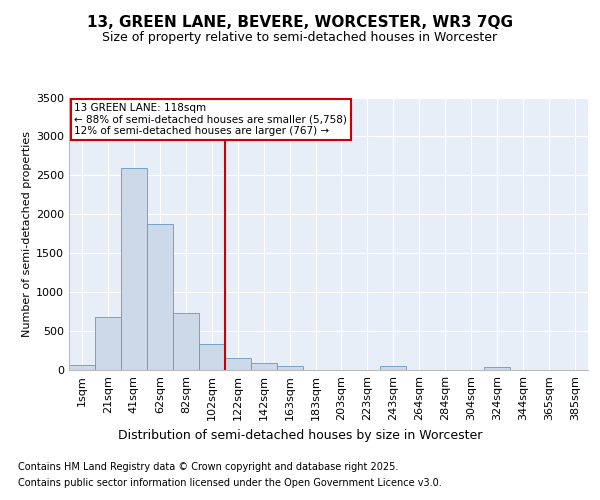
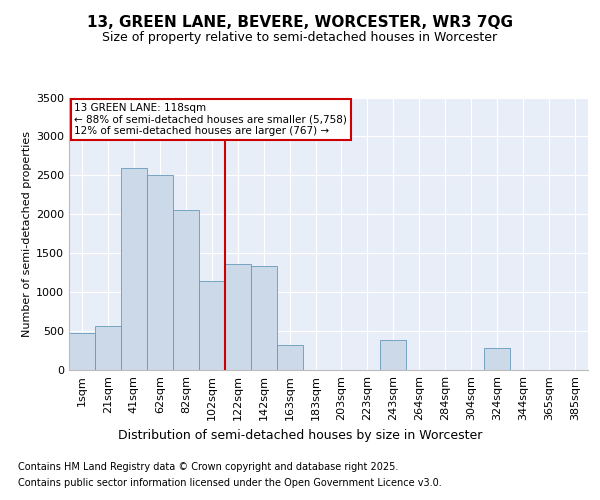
1sqm: 60 -> 480
21sqm: 680 -> 560
62sqm: 1880 -> 2500
82sqm: 730 -> 2060
102sqm: 330 -> 1140
122sqm: 160 -> 1360
142sqm: 90 -> 1340
163sqm: 40 -> 320
243sqm: 40 -> 380
324sqm: 40 -> 280
